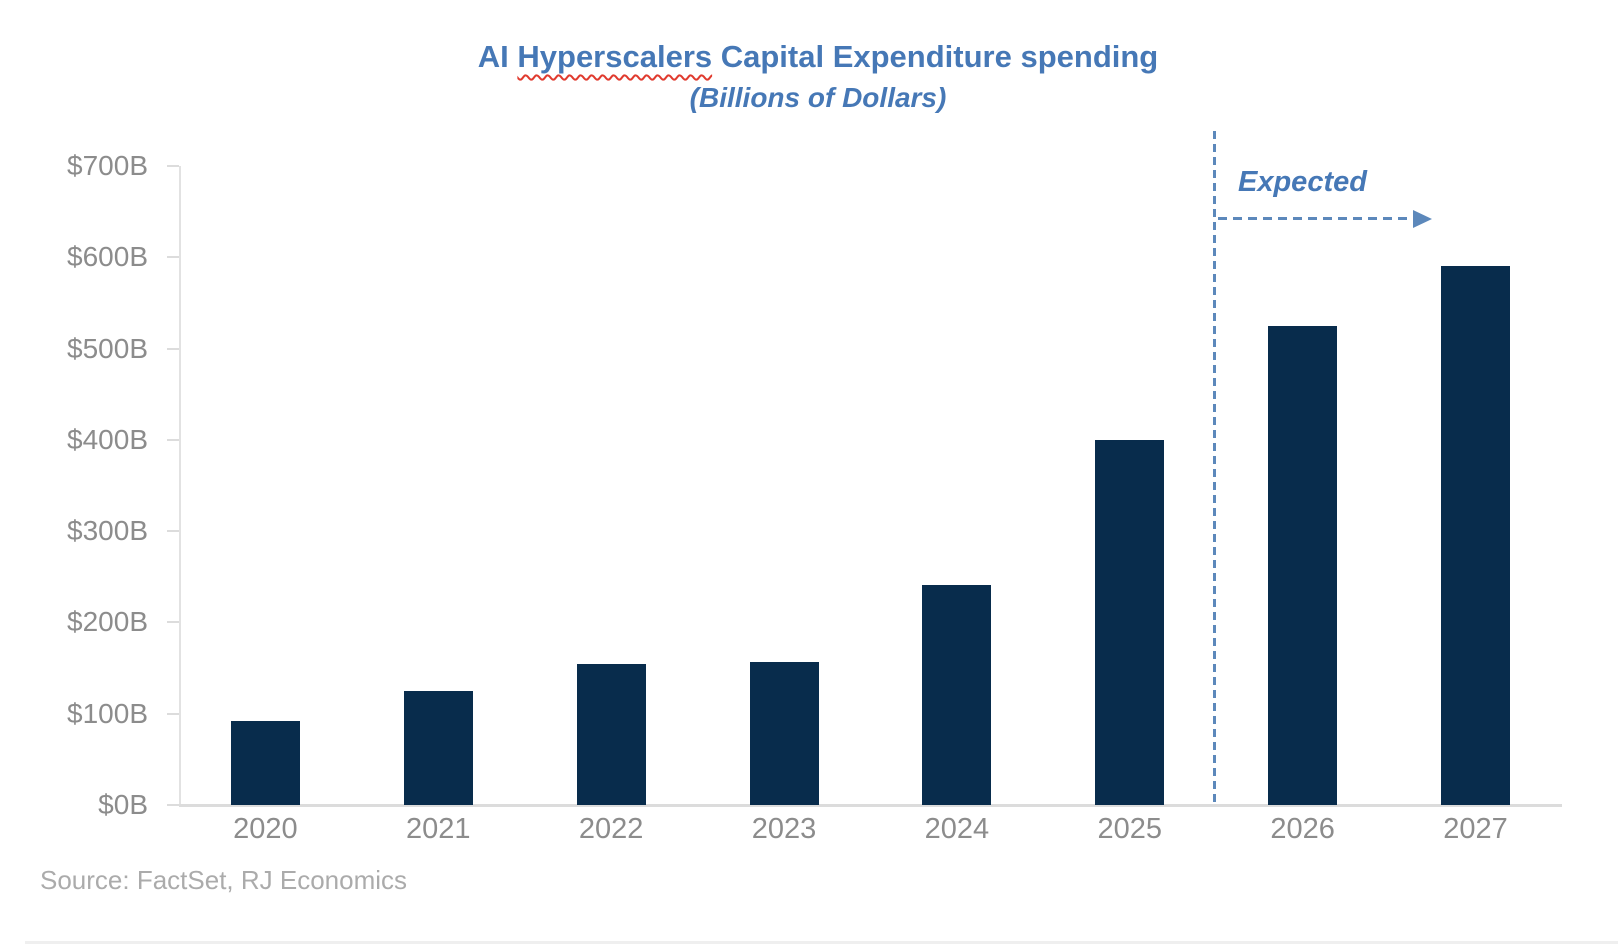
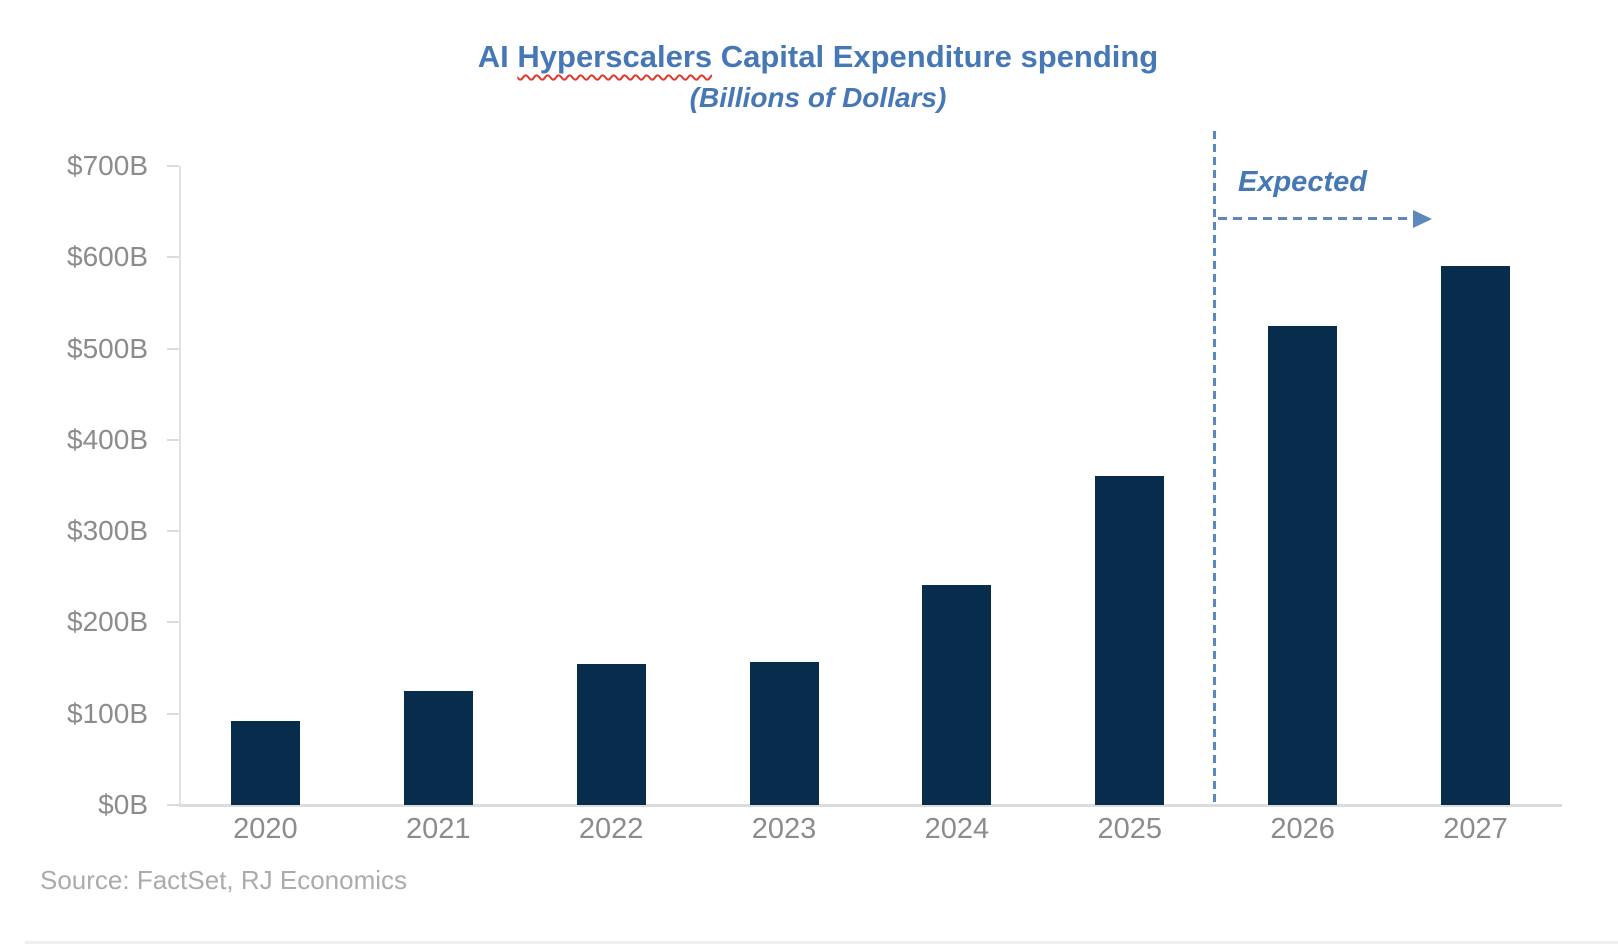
2025: $400B -> $360B
